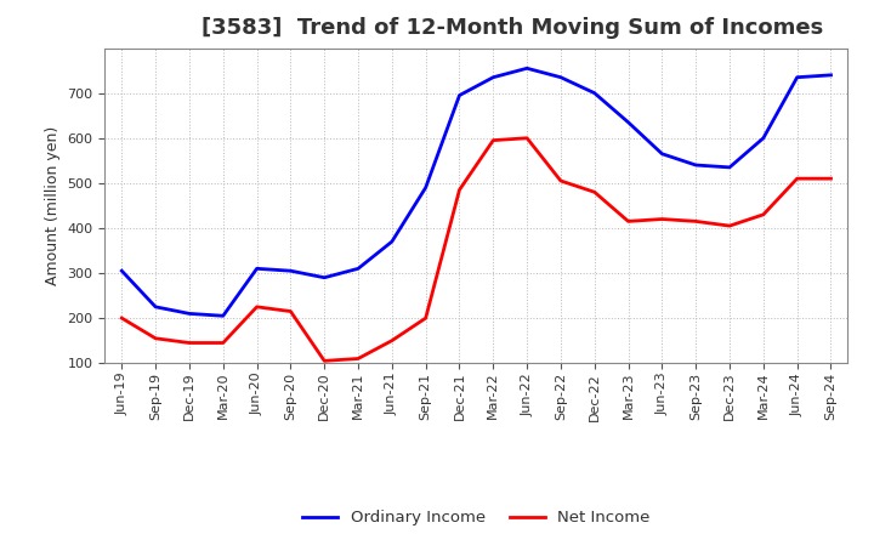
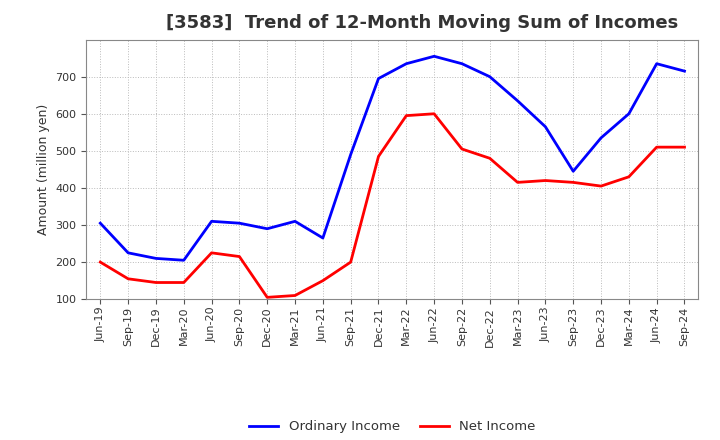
Ordinary Income/Jun-21: 370 -> 265
Ordinary Income/Sep-23: 540 -> 445
Ordinary Income/Sep-24: 740 -> 715
